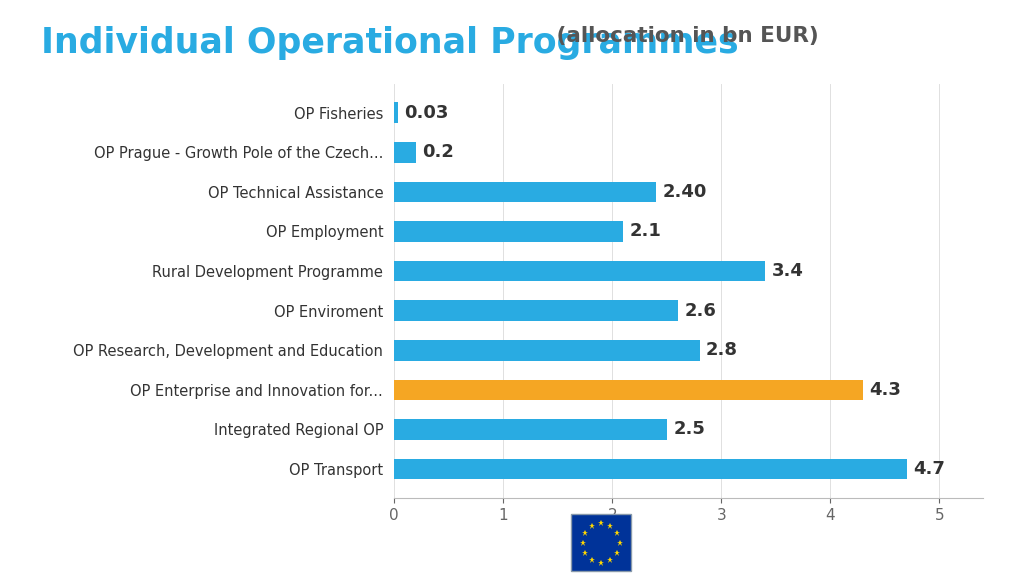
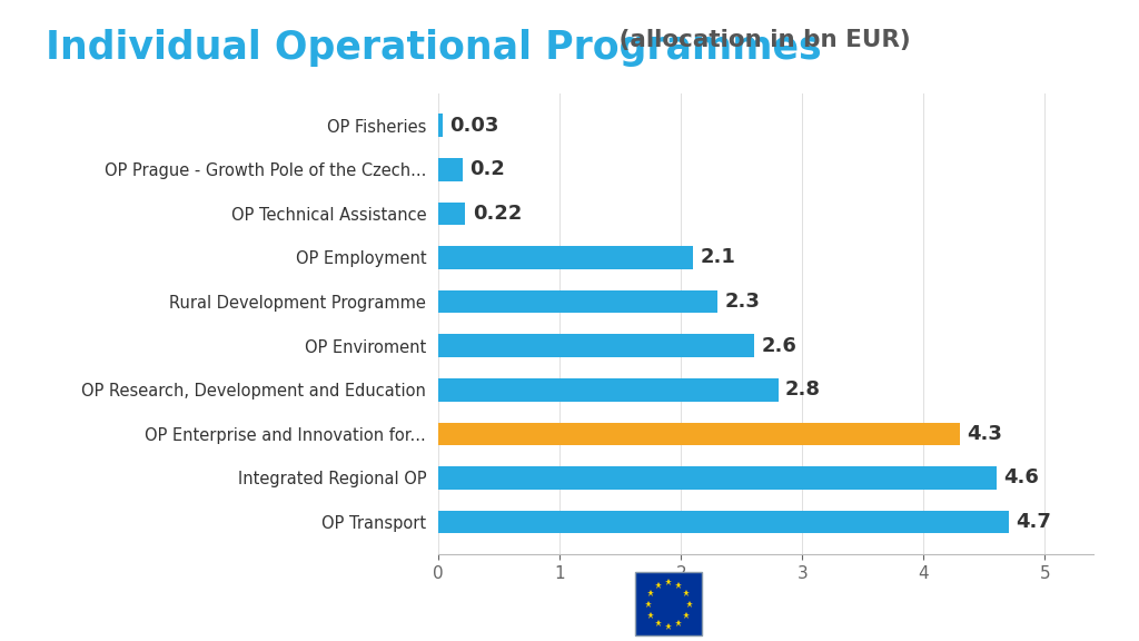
OP Technical Assistance: 2.40 -> 0.22
Rural Development Programme: 3.4 -> 2.3
Integrated Regional OP: 2.5 -> 4.6
